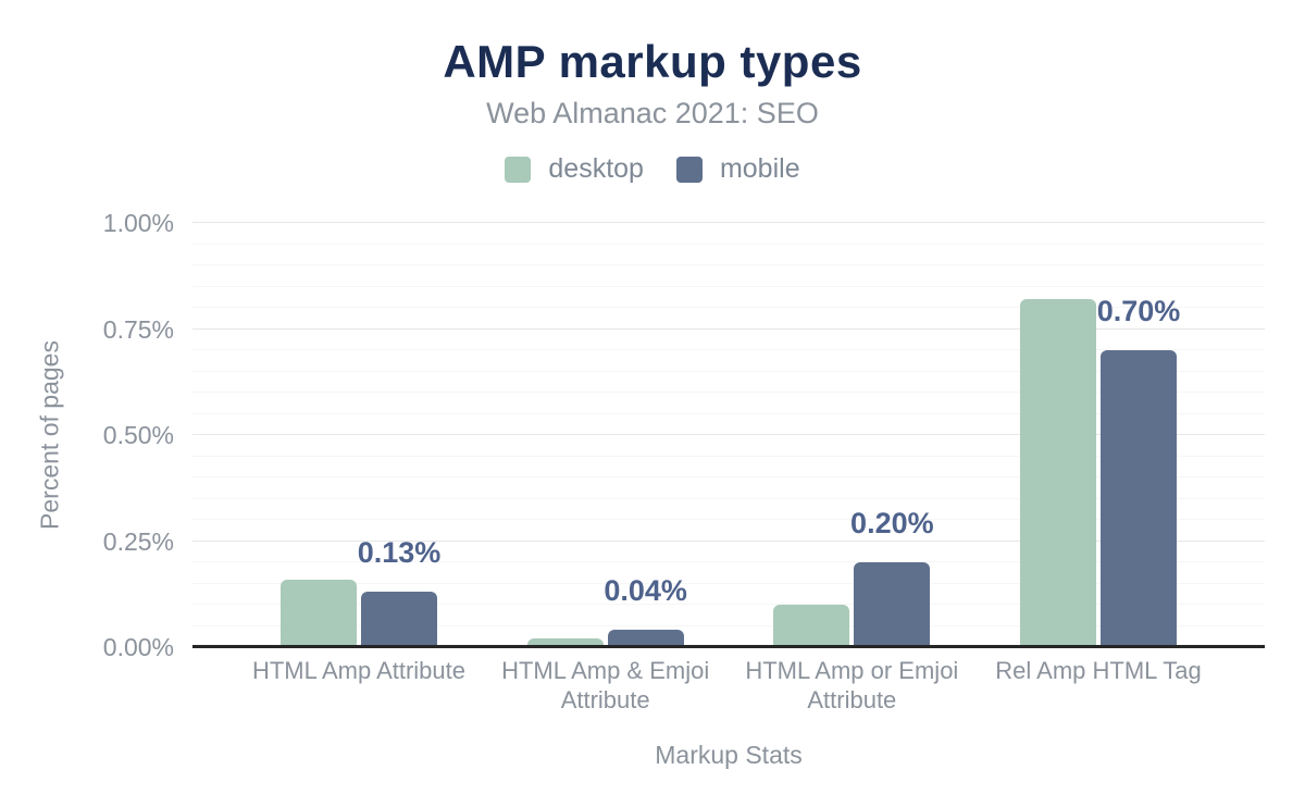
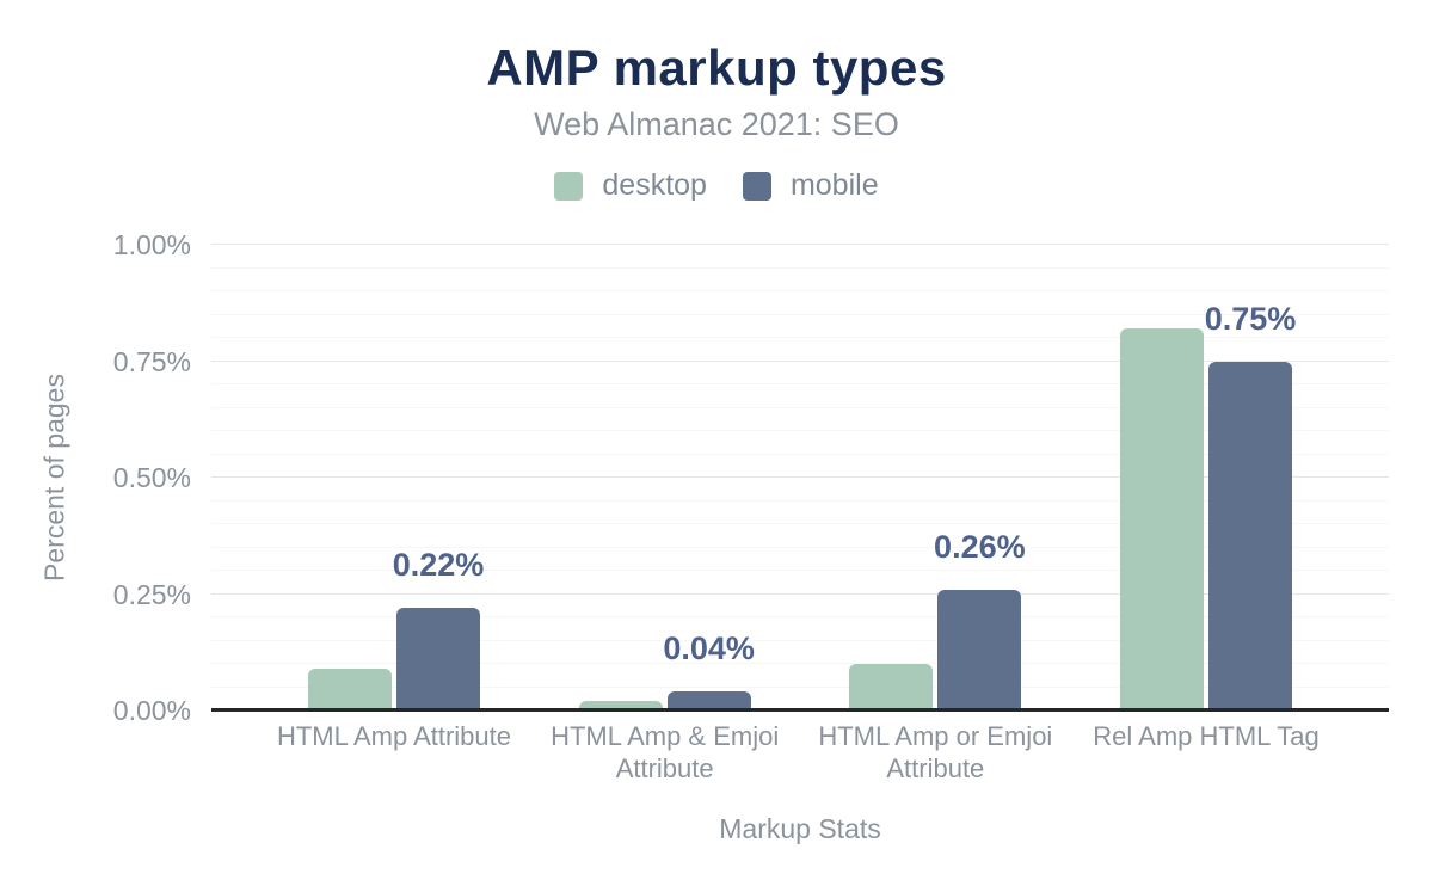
desktop/HTML Amp Attribute: 0.16% -> 0.09%
mobile/HTML Amp Attribute: 0.13% -> 0.22%
mobile/HTML Amp or Emjoi Attribute: 0.20% -> 0.26%
mobile/Rel Amp HTML Tag: 0.70% -> 0.75%
